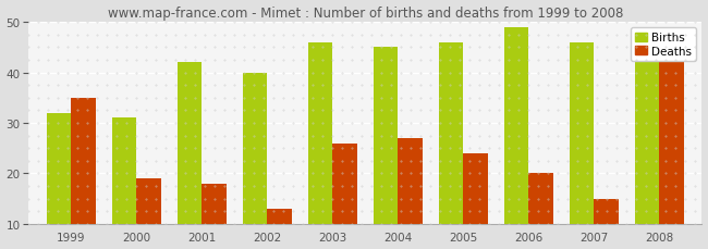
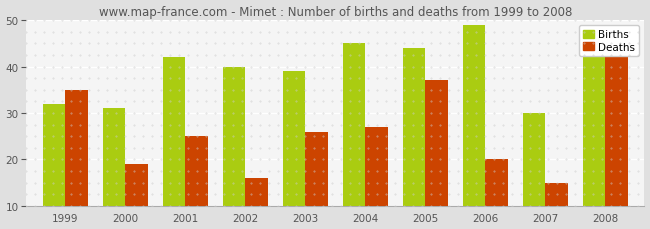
Deaths/2001: 18 -> 25
Deaths/2002: 13 -> 16
Births/2003: 46 -> 39
Births/2005: 46 -> 44
Deaths/2005: 24 -> 37
Births/2007: 46 -> 30
